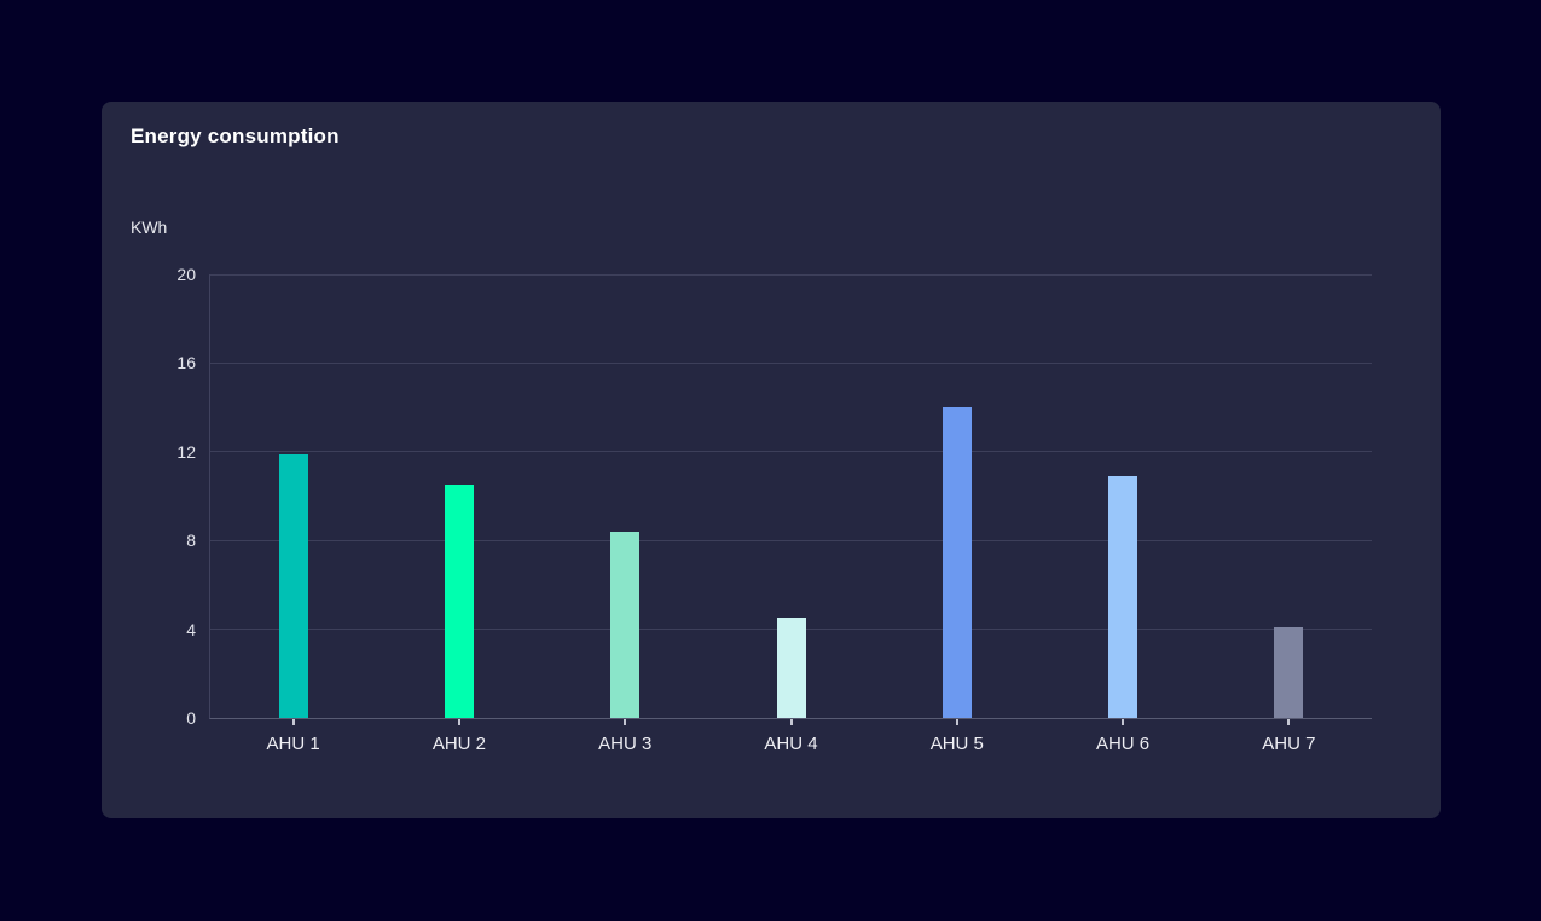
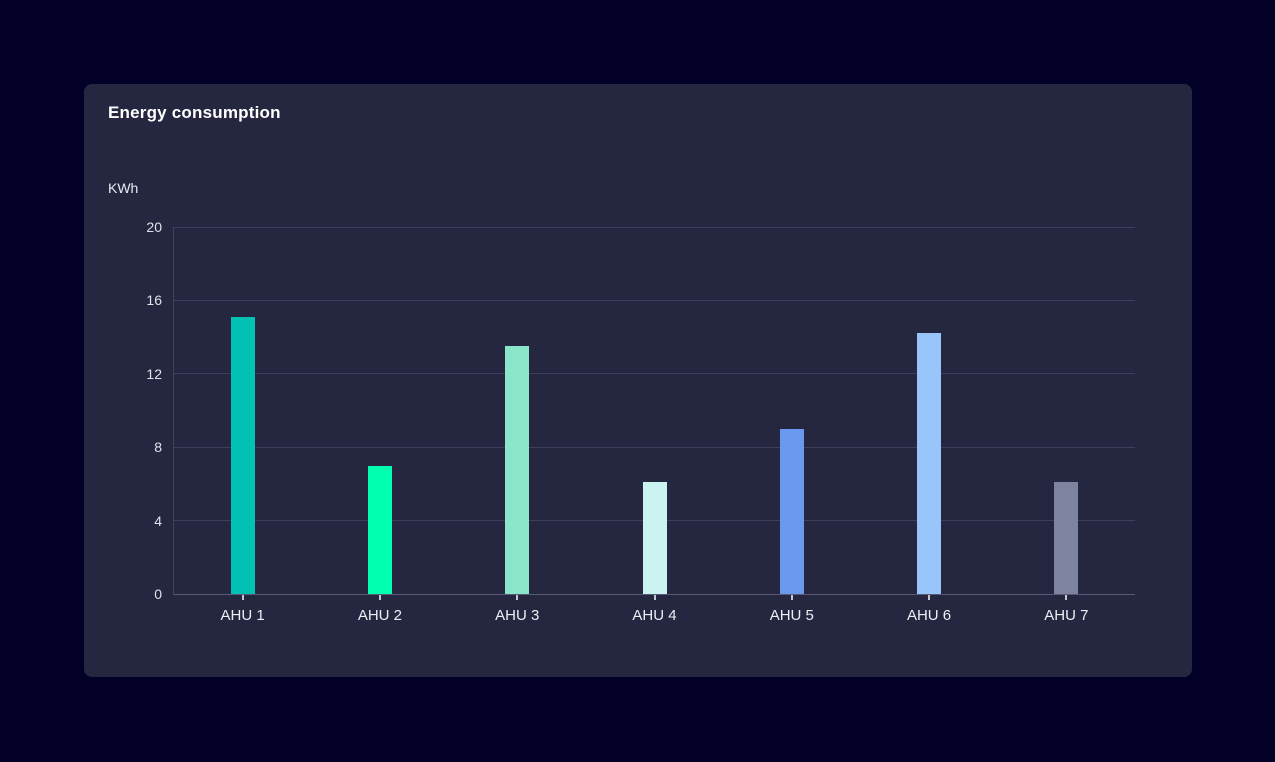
AHU 1: 11.9 -> 15.1
AHU 2: 10.5 -> 7.0
AHU 3: 8.4 -> 13.5
AHU 4: 4.5 -> 6.1
AHU 5: 14.0 -> 9.0
AHU 6: 10.9 -> 14.2
AHU 7: 4.1 -> 6.1
